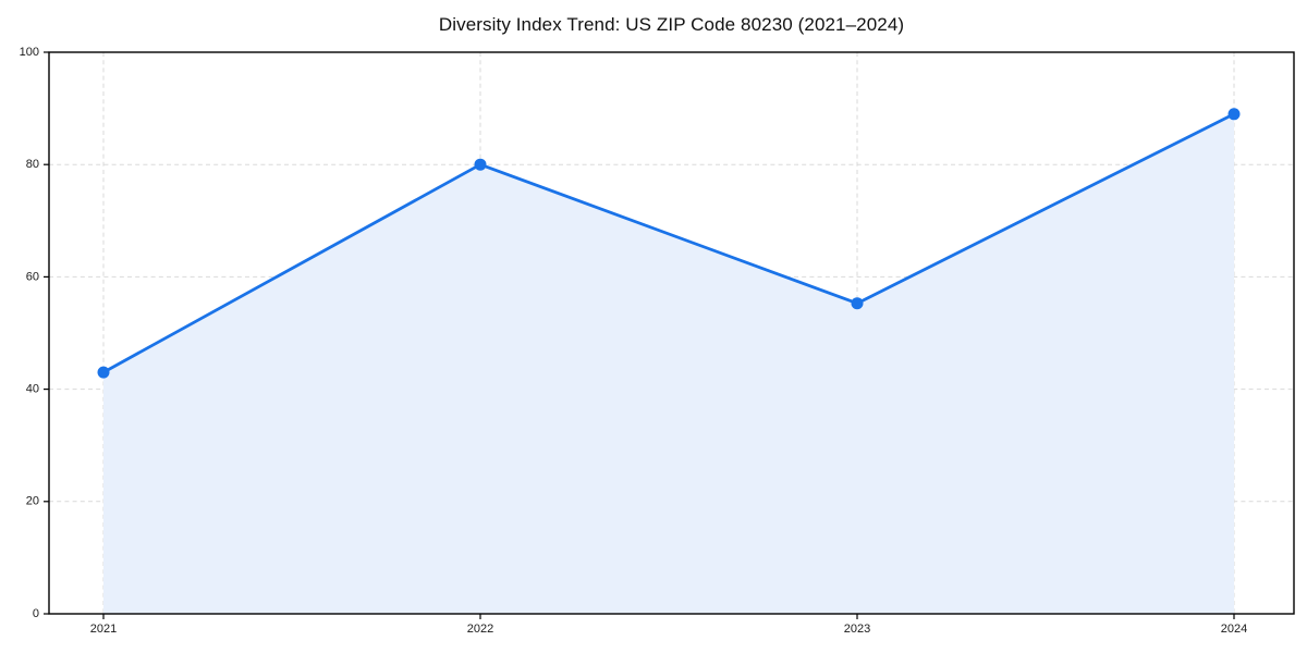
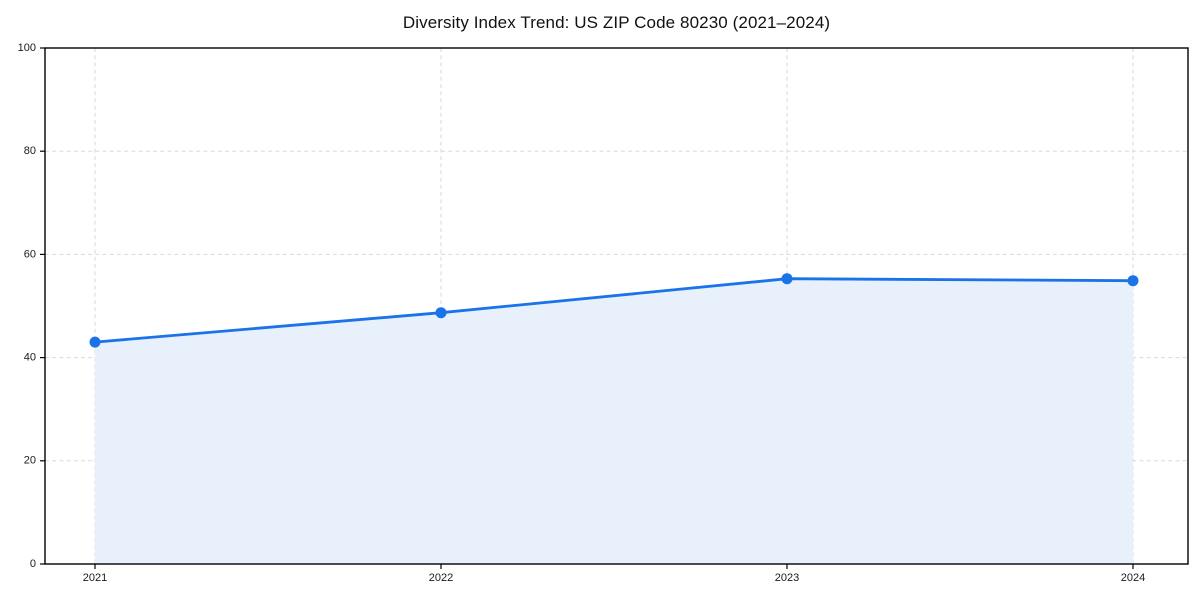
2022: 80 -> 49
2024: 89 -> 55
